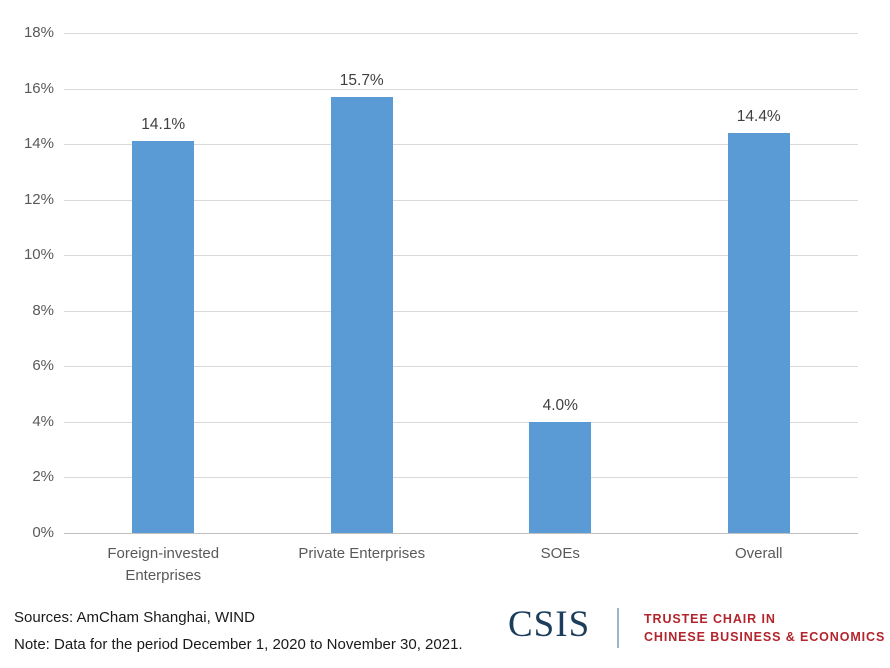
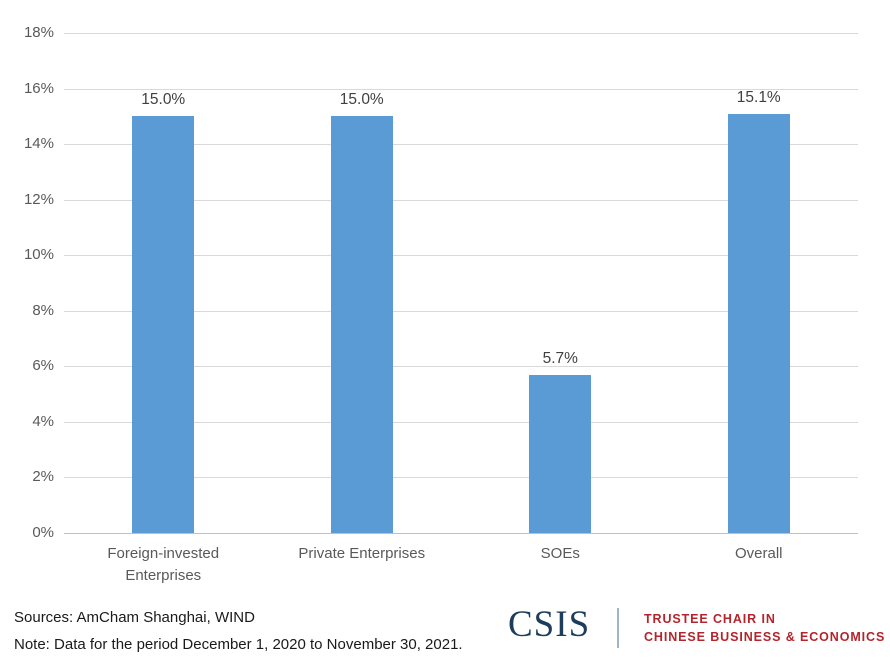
Foreign-invested Enterprises: 14.1% -> 15.0%
Private Enterprises: 15.7% -> 15.0%
SOEs: 4.0% -> 5.7%
Overall: 14.4% -> 15.1%
